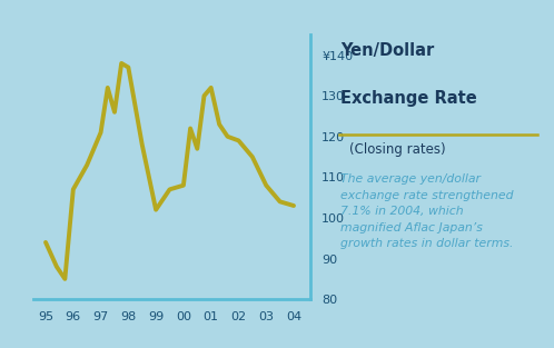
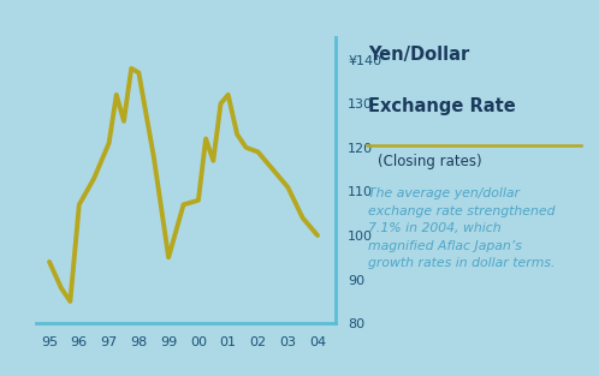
99: 102 -> 95
03: 108 -> 111
04: 103 -> 100
